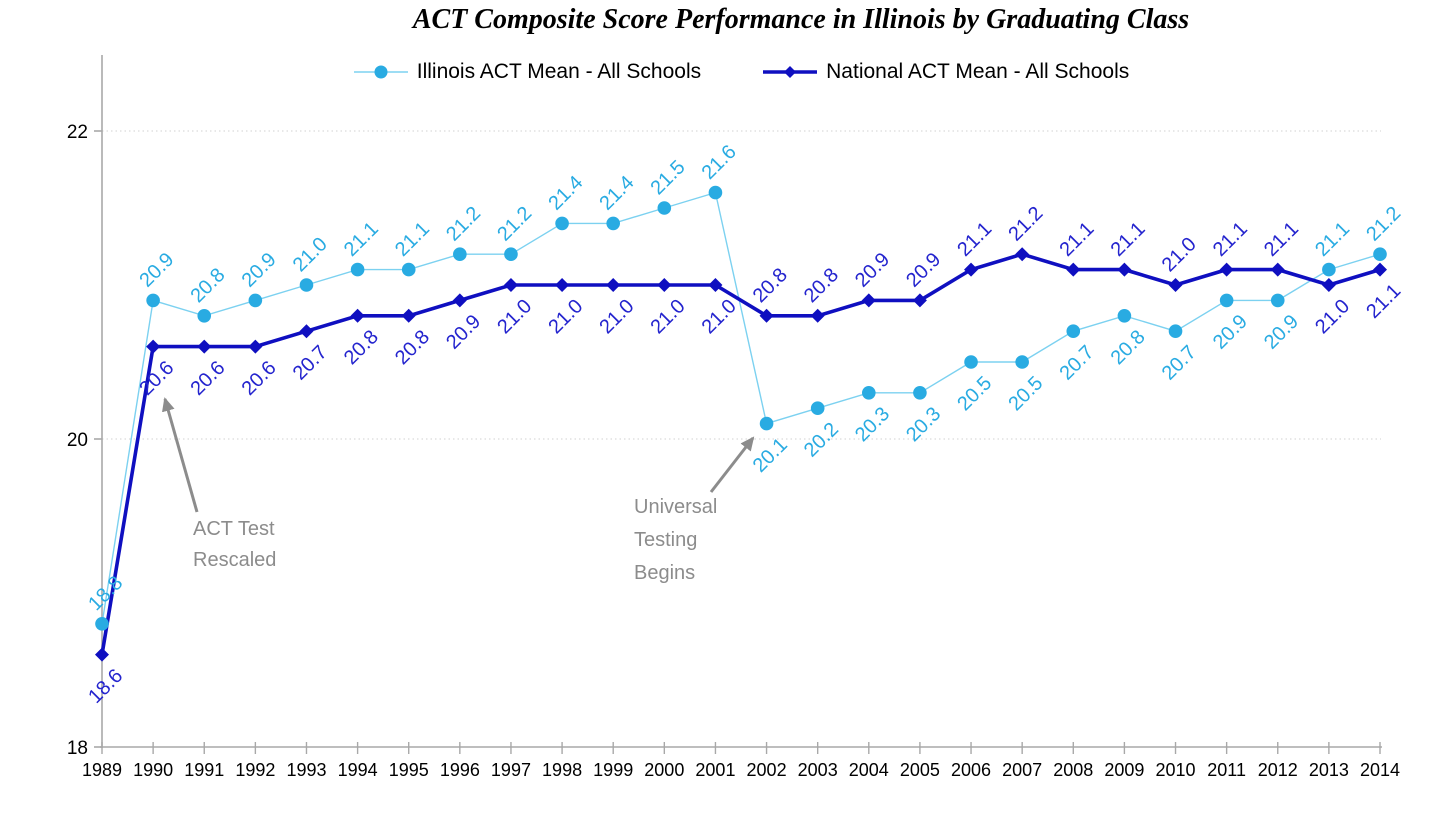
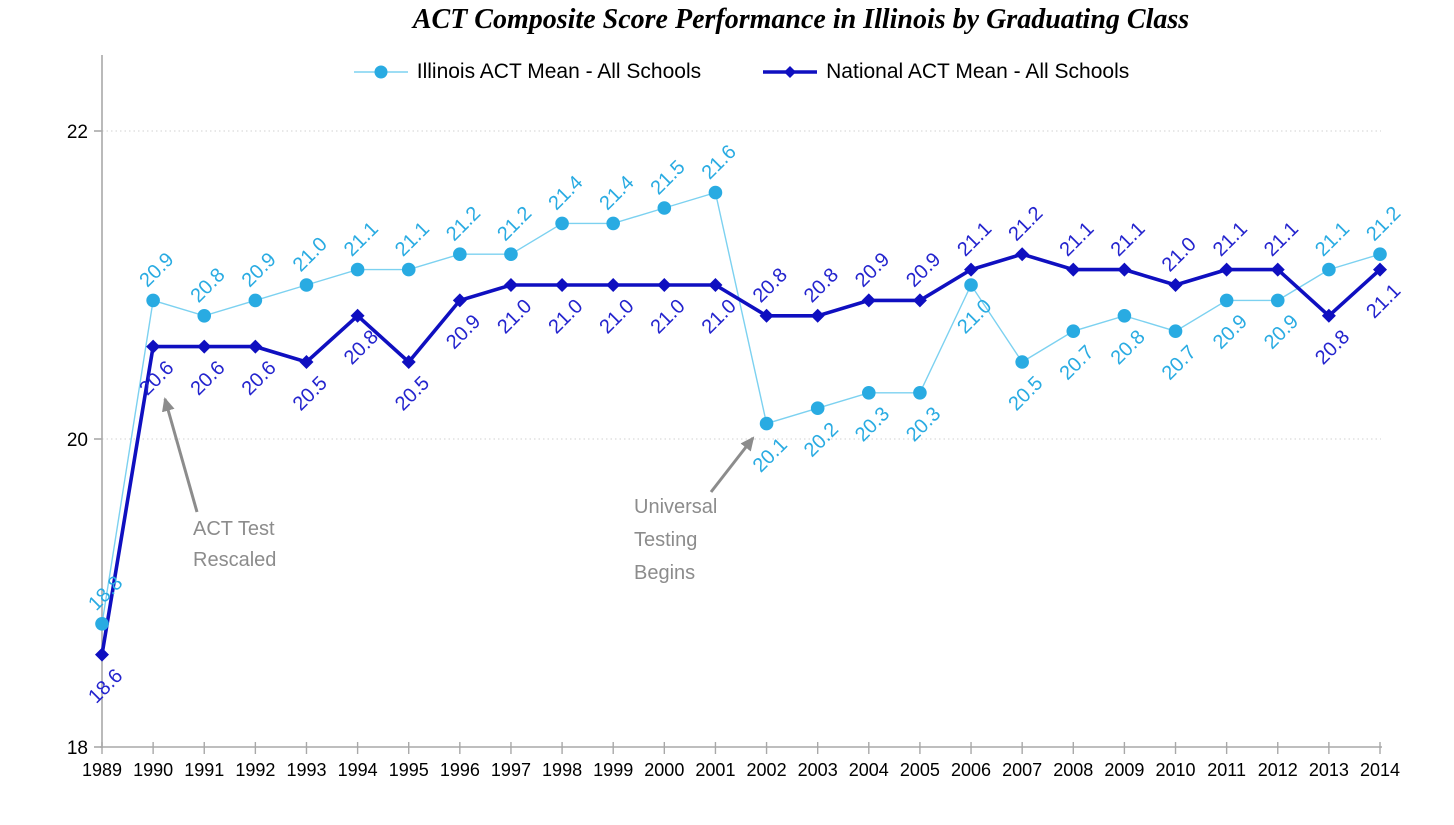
National ACT Mean - All Schools/1993: 20.7 -> 20.5
National ACT Mean - All Schools/1995: 20.8 -> 20.5
Illinois ACT Mean - All Schools/2006: 20.5 -> 21.0
National ACT Mean - All Schools/2013: 21.0 -> 20.8
